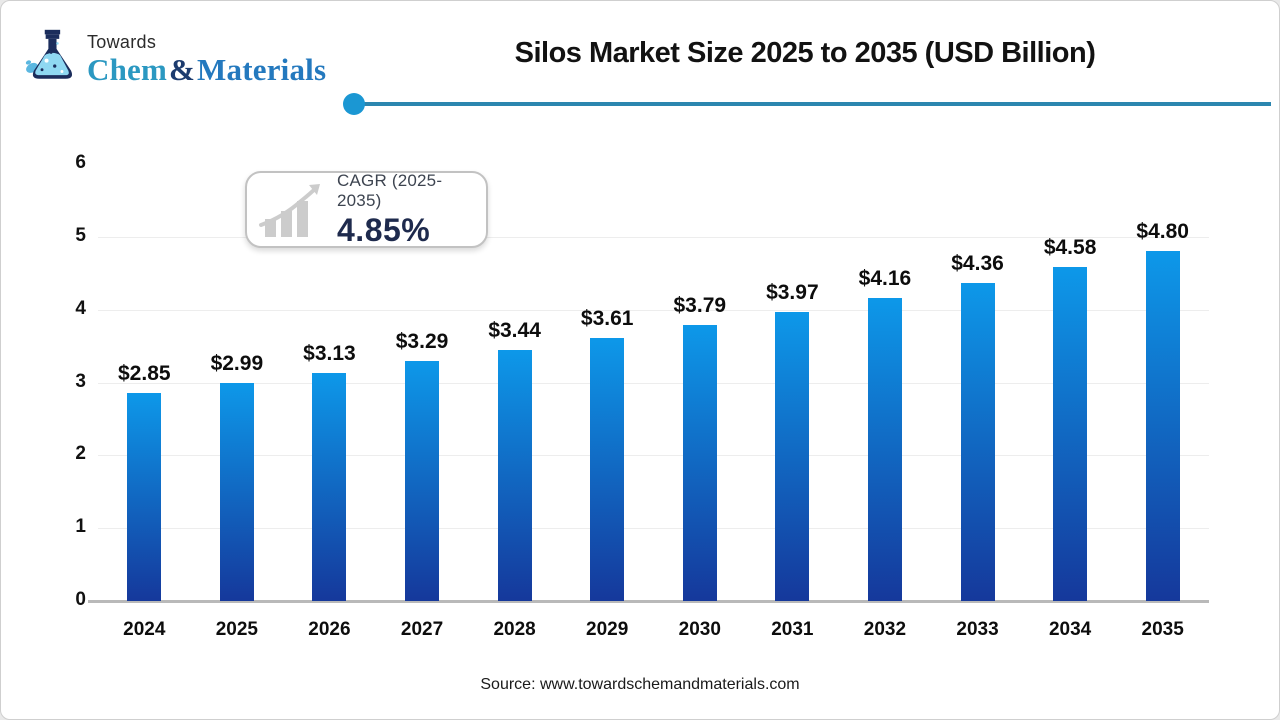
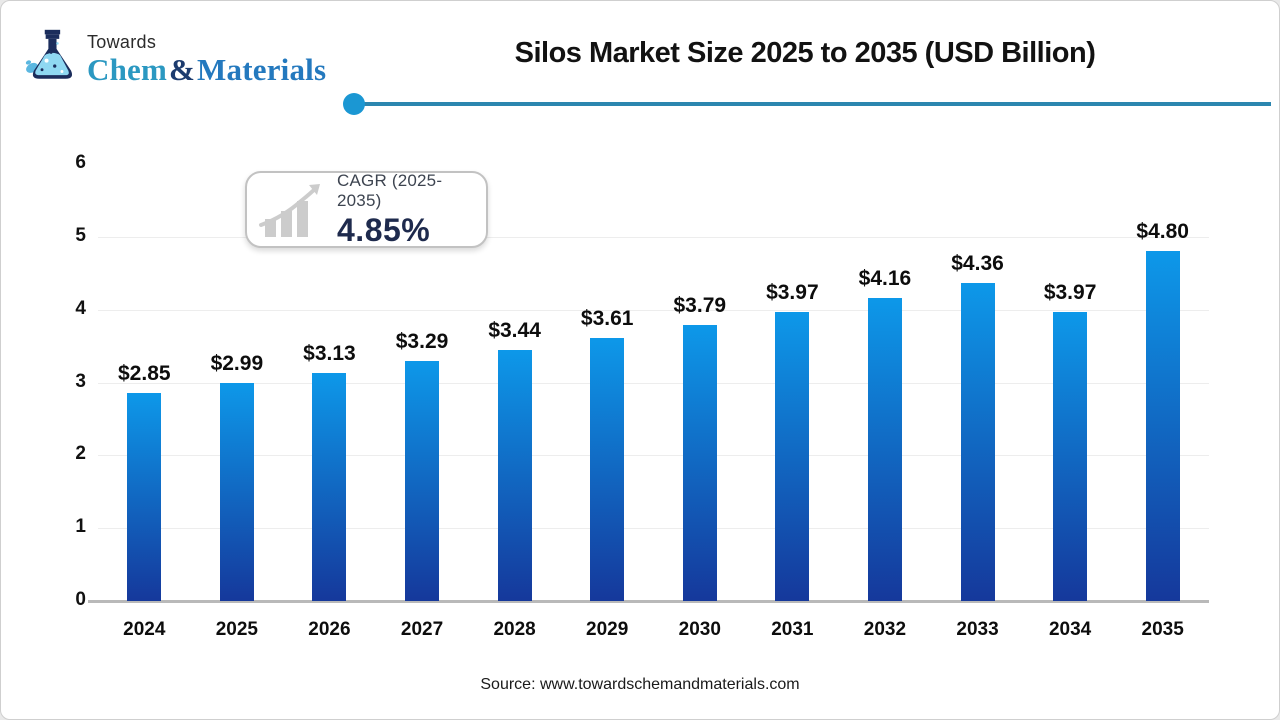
2034: $4.58 -> $3.97
